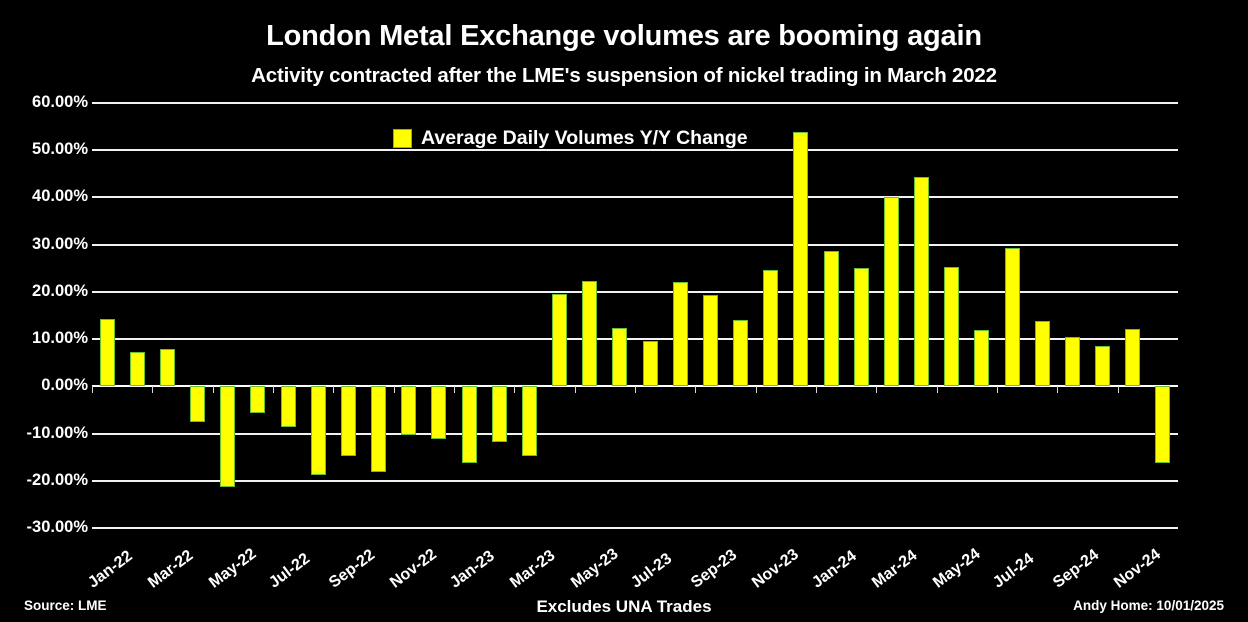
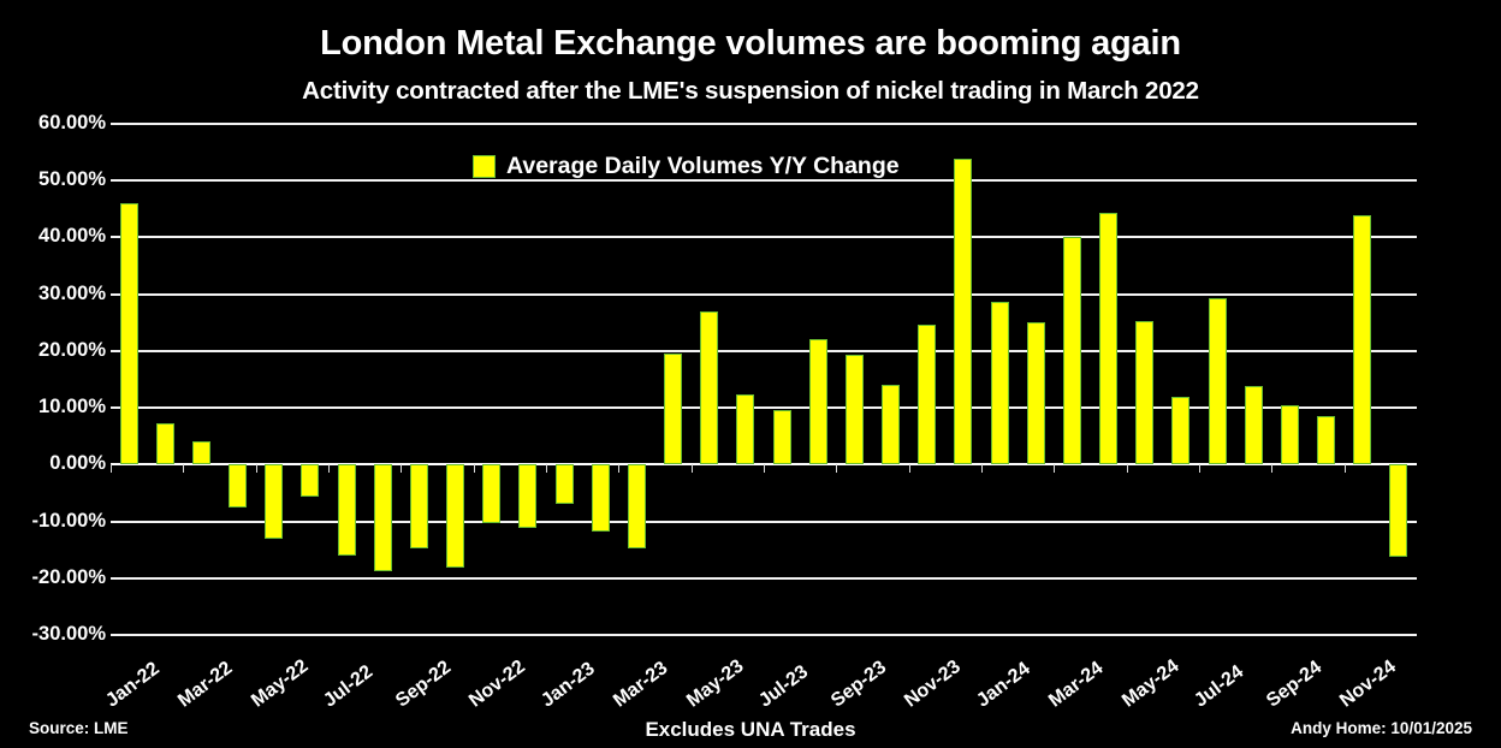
Jan-22: 14% -> 46%
Mar-22: 8% -> 4%
May-22: -21% -> -13%
Jul-22: -9% -> -16%
Jan-23: -16% -> -7%
May-23: 22% -> 27%
Nov-24: 12% -> 44%
